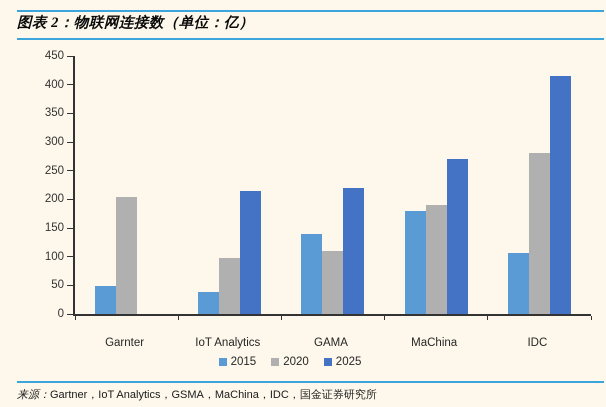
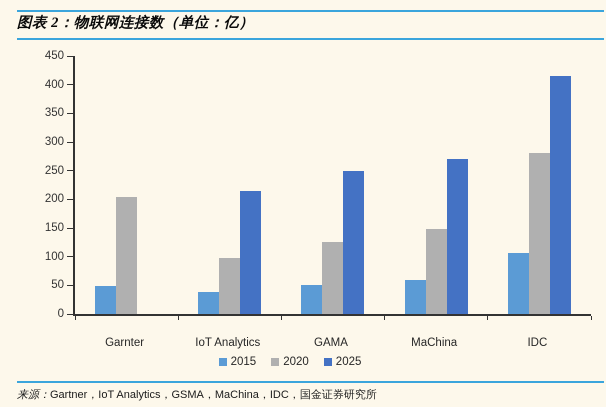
2015/GAMA: 140 -> 50
2020/GAMA: 110 -> 130
2025/GAMA: 220 -> 250
2015/MaChina: 180 -> 60
2020/MaChina: 190 -> 150
